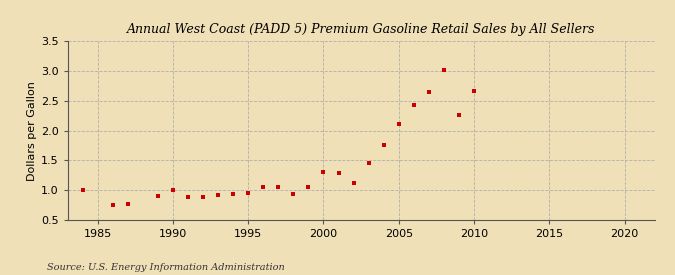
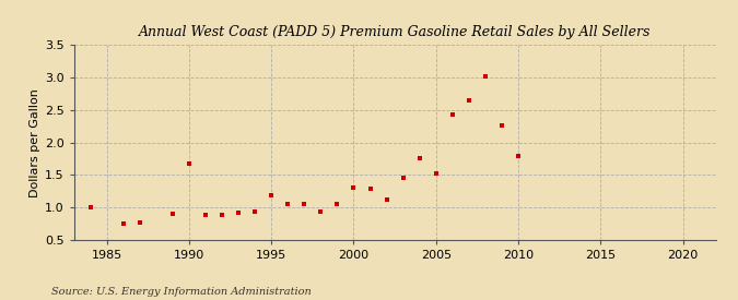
1990: 1.01 -> 1.68
1995: 0.96 -> 1.18
2005: 2.11 -> 1.52
2010: 2.67 -> 1.80
